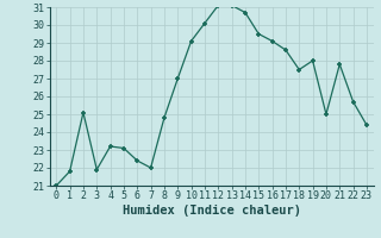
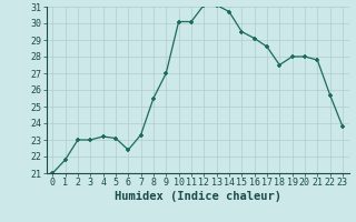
2: 25.1 -> 23.0
3: 21.9 -> 23.0
7: 22.0 -> 23.3
8: 24.8 -> 25.5
10: 29.1 -> 30.1
20: 25.0 -> 28.0
23: 24.4 -> 23.8
